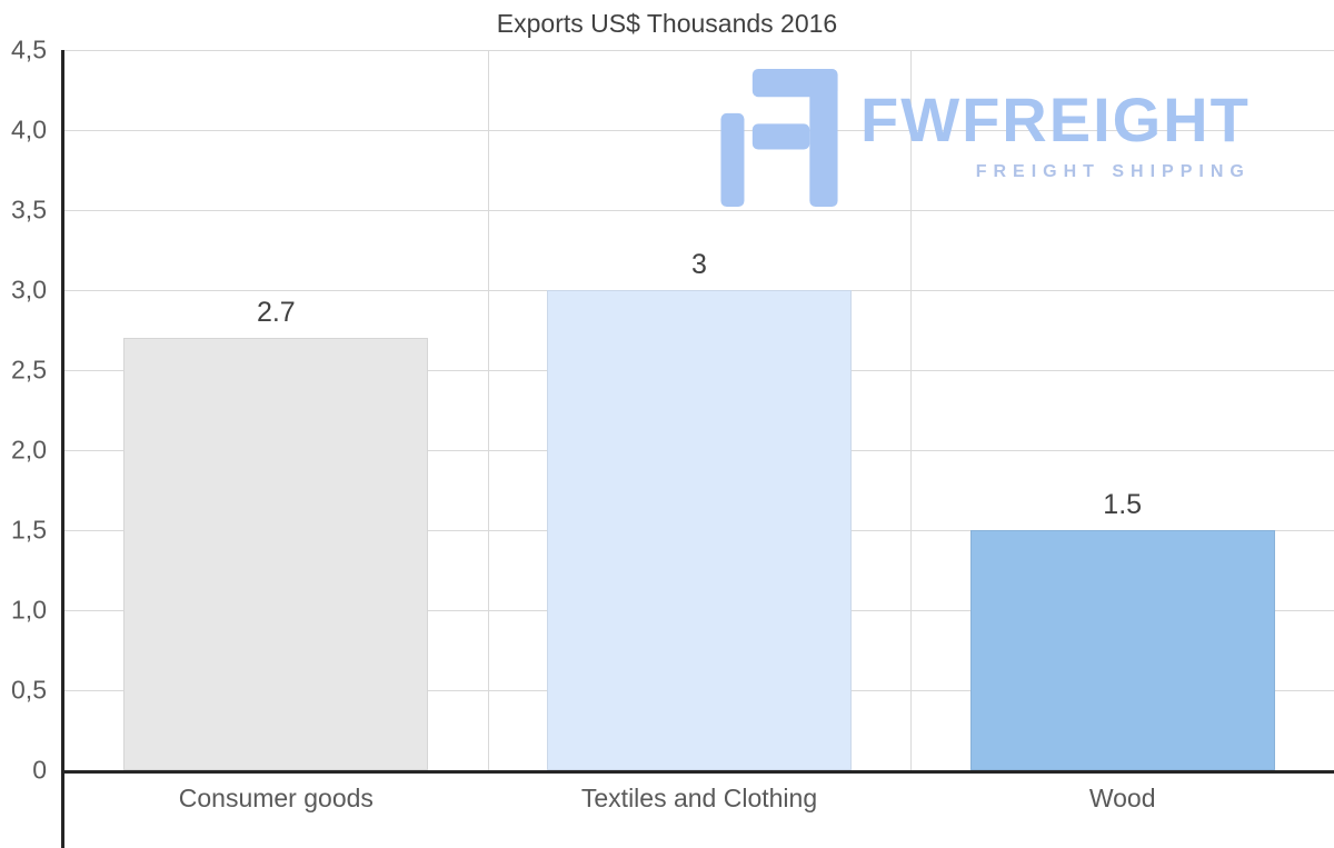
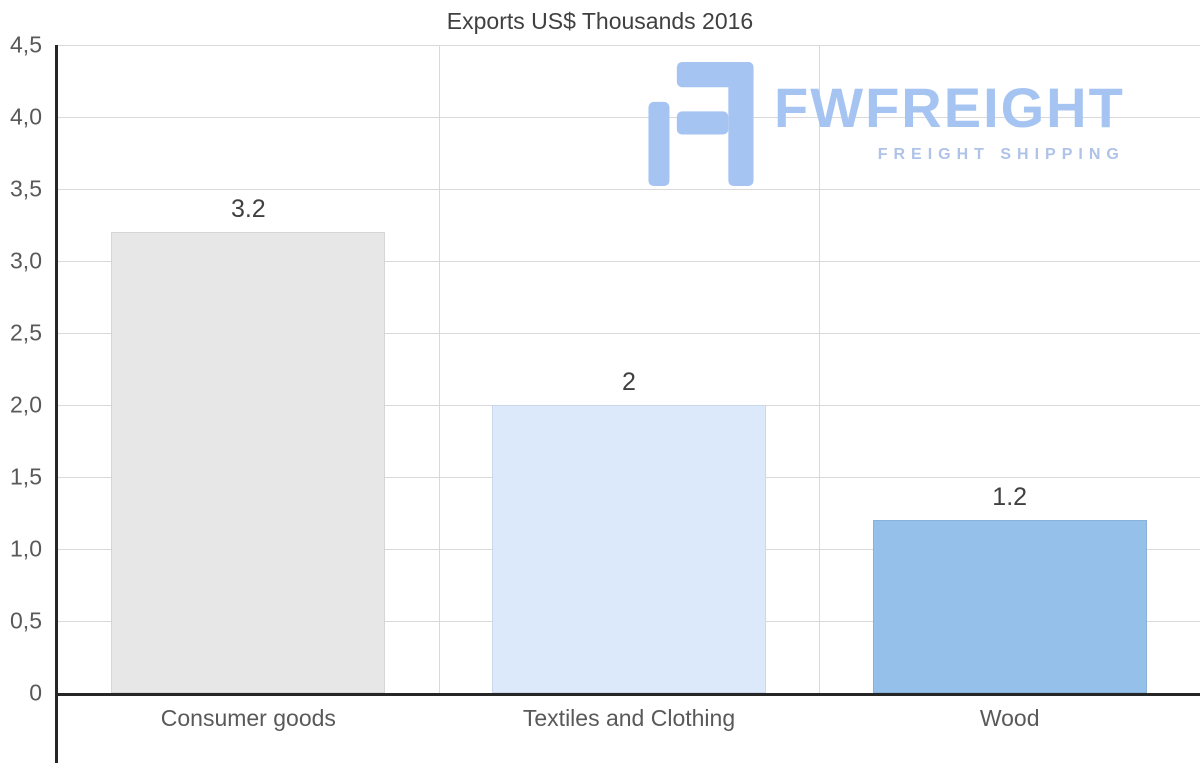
Consumer goods: 2.7 -> 3.2
Textiles and Clothing: 3 -> 2
Wood: 1.5 -> 1.2
